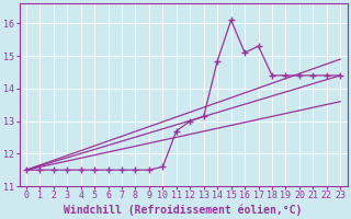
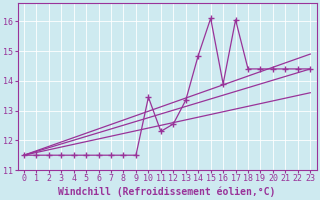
10: 11.60 -> 13.45
11: 12.70 -> 12.30
12: 13.00 -> 12.55
13: 13.15 -> 13.35
16: 15.10 -> 13.90
17: 15.30 -> 16.05
